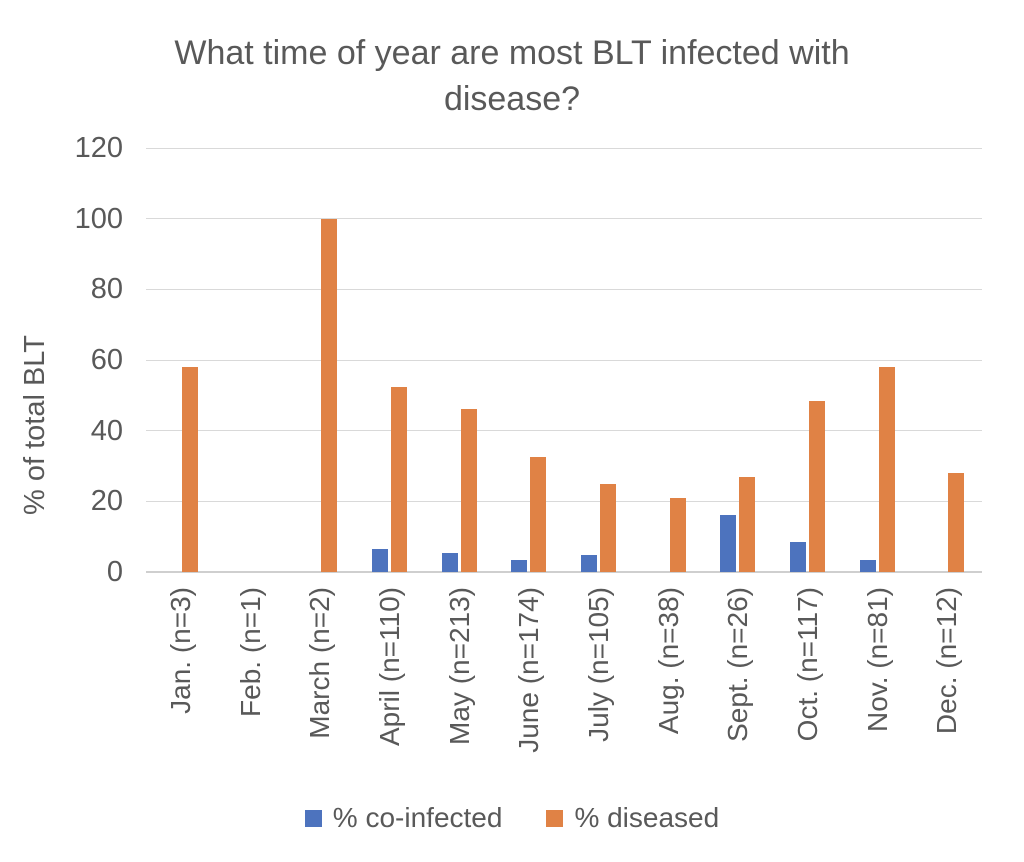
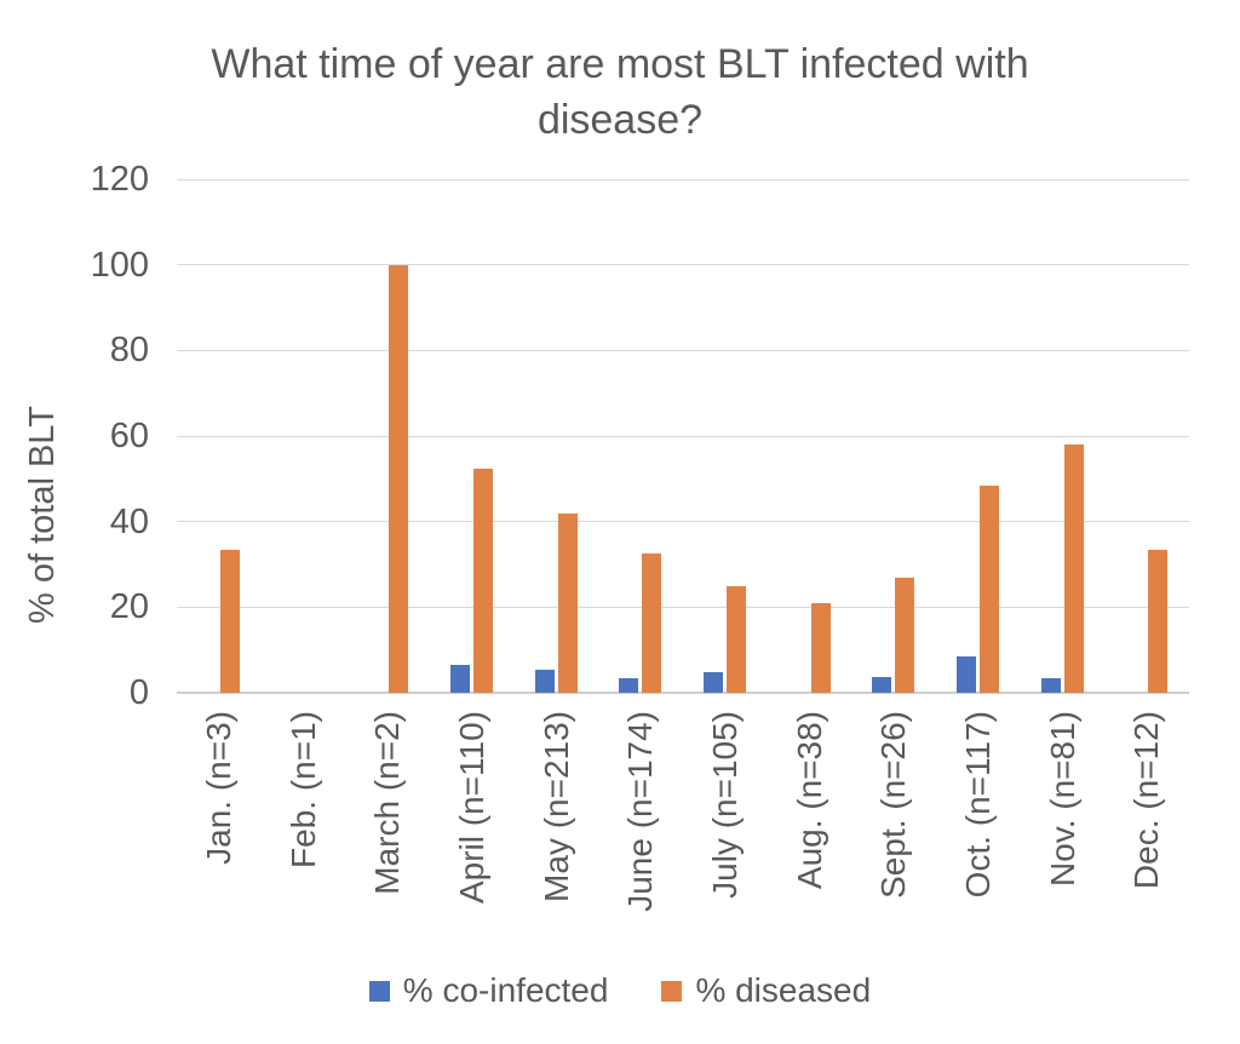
% diseased/Jan. (n=3): 58 -> 33
% diseased/May (n=213): 46 -> 42
% co-infected/Sept. (n=26): 16 -> 4
% diseased/Dec. (n=12): 28 -> 33
